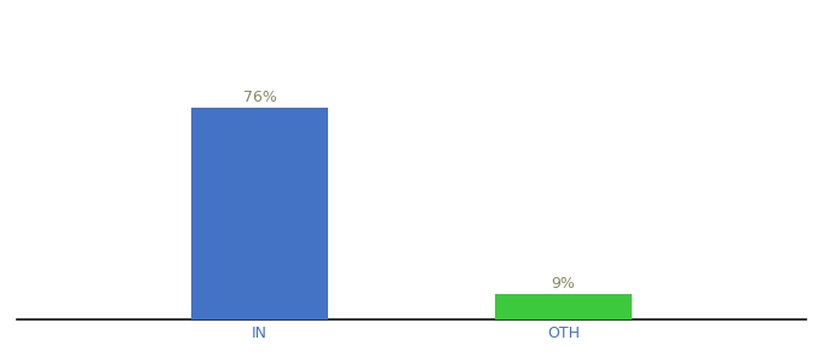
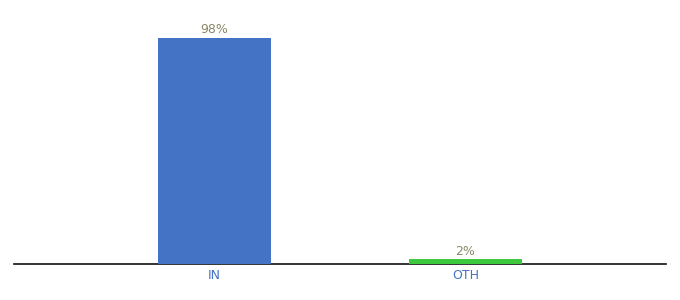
IN: 76% -> 98%
OTH: 9% -> 2%
